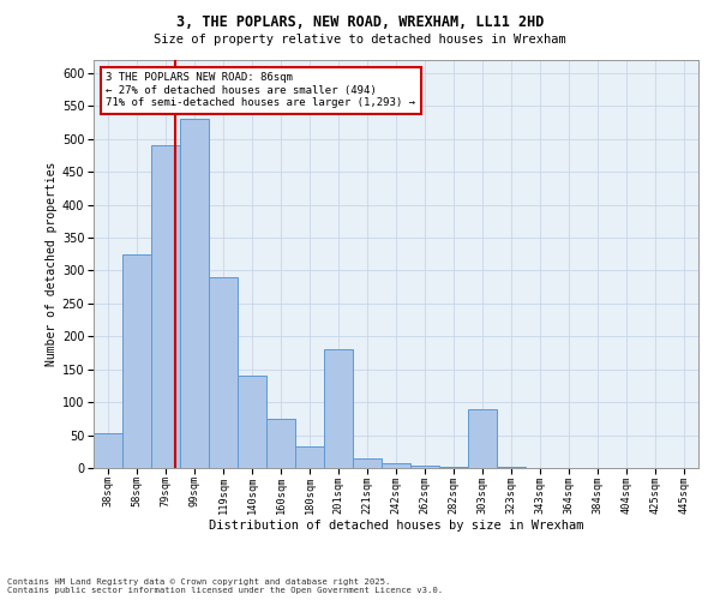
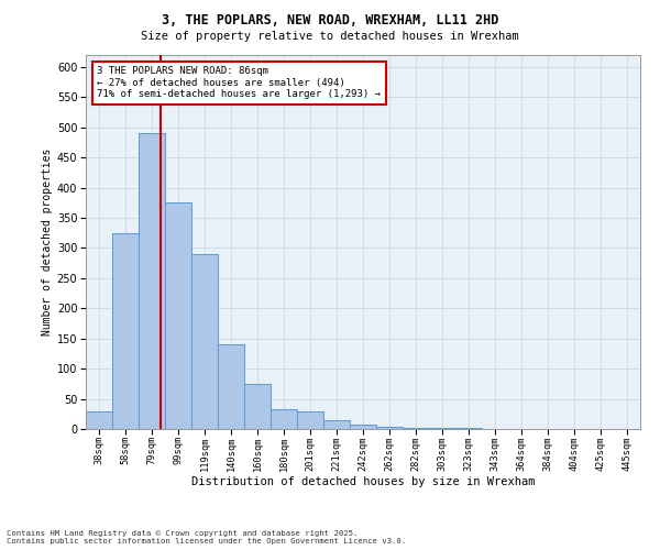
38sqm: 52 -> 30
99sqm: 530 -> 375
201sqm: 180 -> 30
303sqm: 90 -> 2
